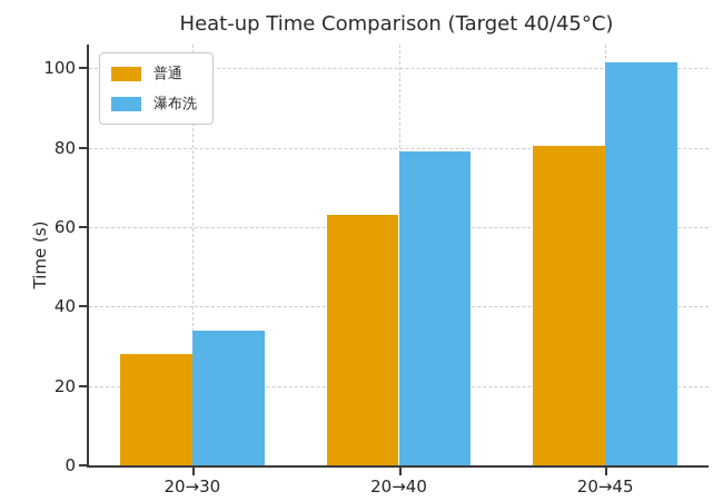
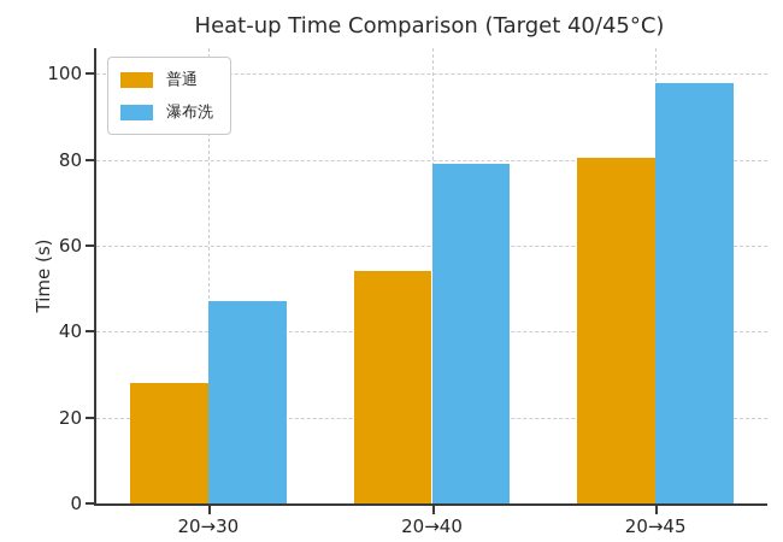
瀑布洗/20→30: 34 -> 47
普通/20→40: 63 -> 54
瀑布洗/20→45: 102 -> 98
